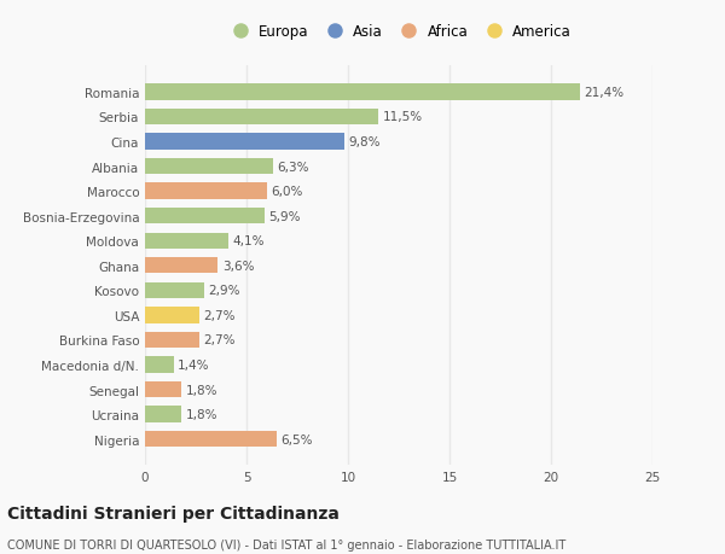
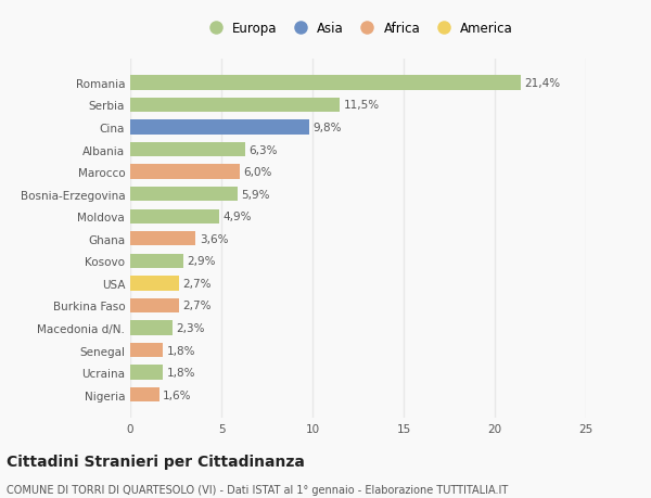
Moldova: 4,1% -> 4,9%
Macedonia d/N.: 1,4% -> 2,3%
Nigeria: 6,5% -> 1,6%
